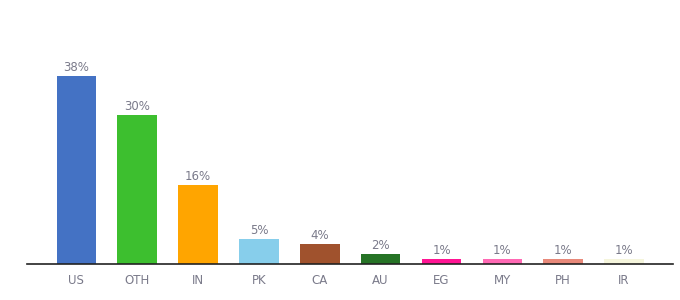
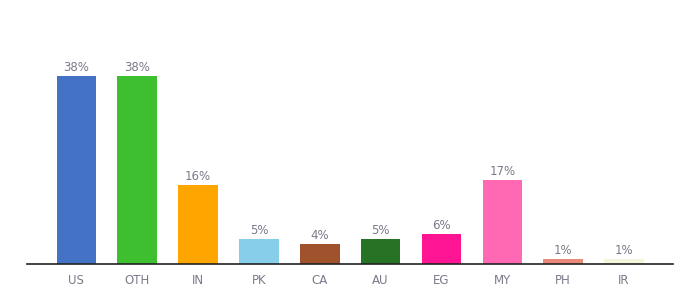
OTH: 30% -> 38%
AU: 2% -> 5%
EG: 1% -> 6%
MY: 1% -> 17%
